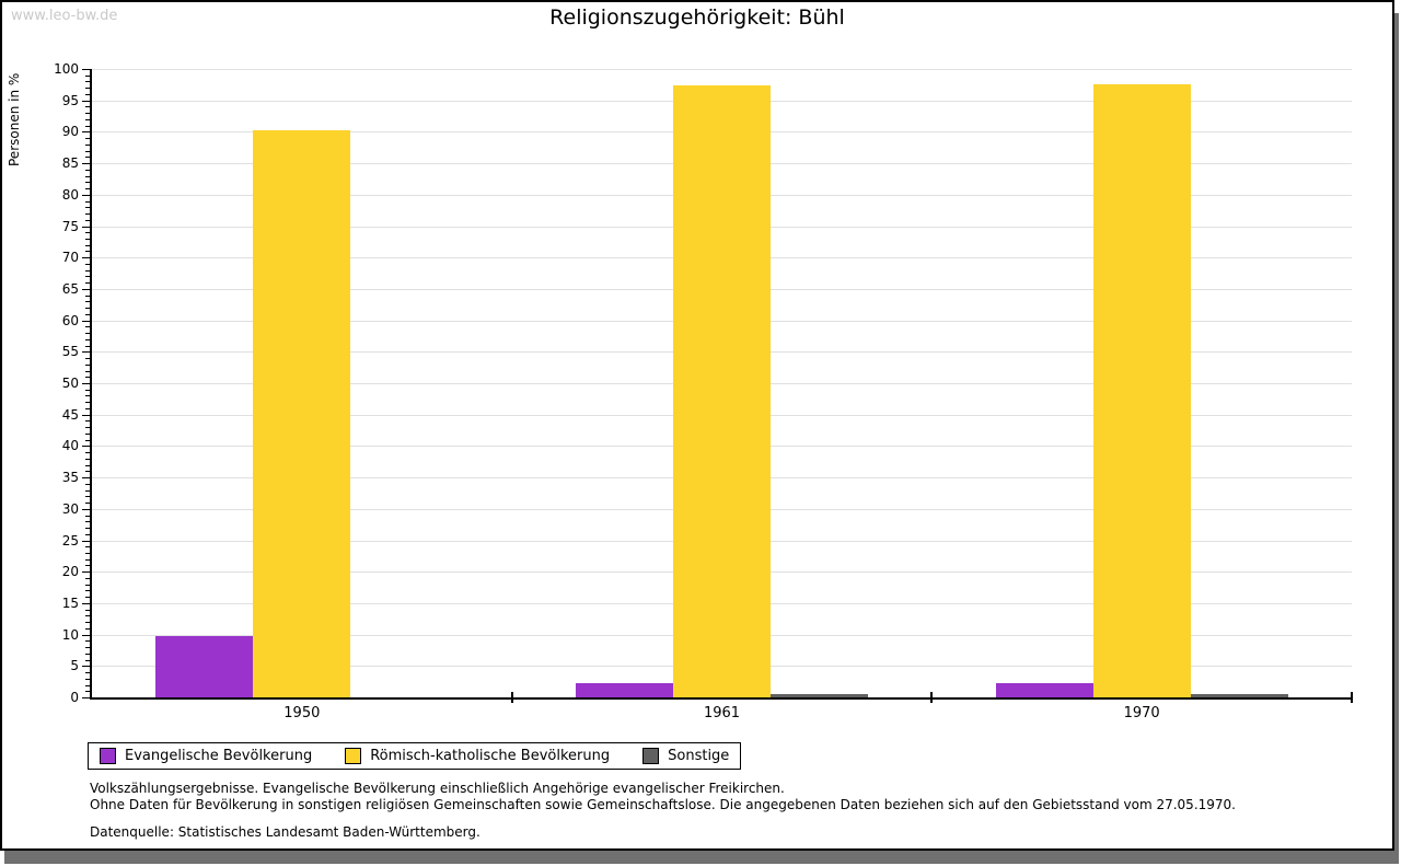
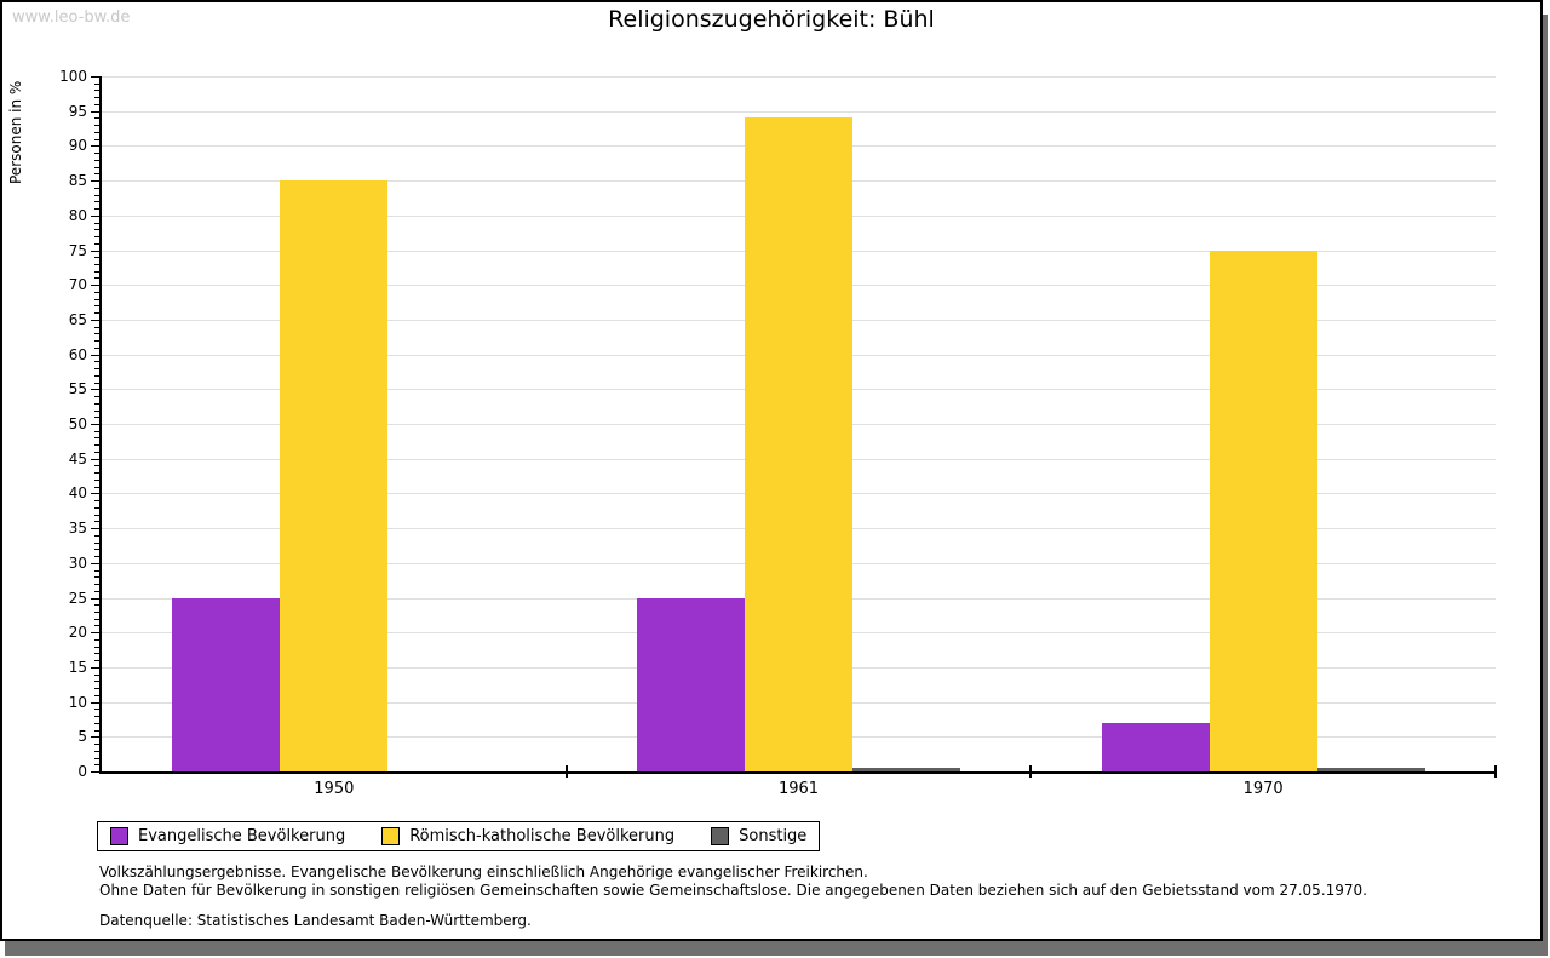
Evangelische Bevölkerung/1950: 10 -> 25
Römisch-katholische Bevölkerung/1950: 90 -> 85
Evangelische Bevölkerung/1961: 2 -> 25
Römisch-katholische Bevölkerung/1961: 97 -> 94
Evangelische Bevölkerung/1970: 2 -> 7
Römisch-katholische Bevölkerung/1970: 98 -> 75
